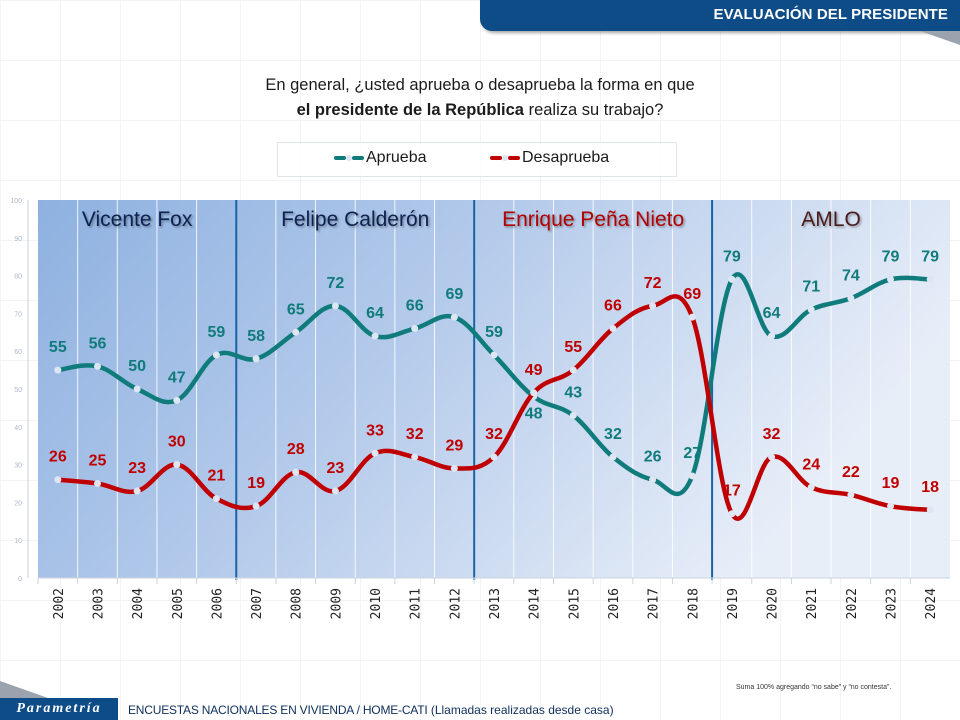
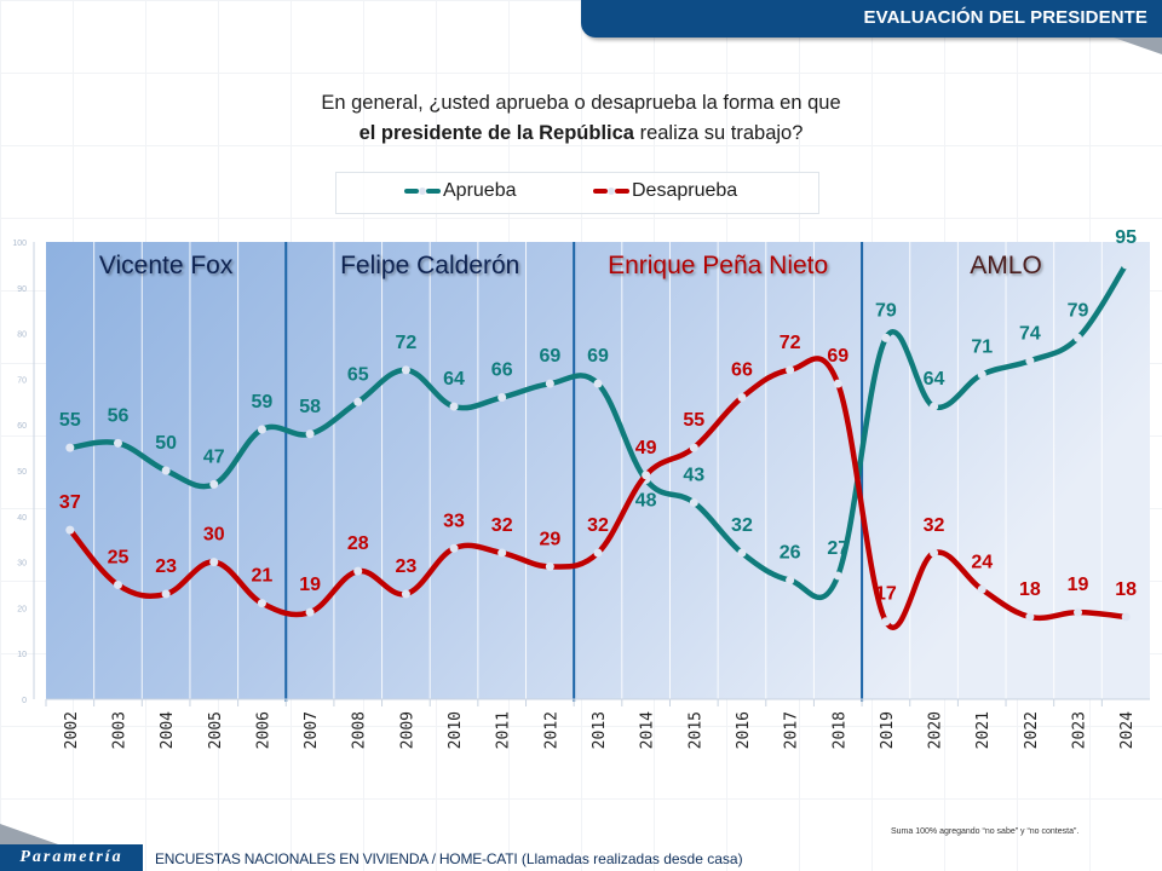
Desaprueba/2002: 26 -> 37
Aprueba/2013: 59 -> 69
Desaprueba/2022: 22 -> 18
Aprueba/2024: 79 -> 95
